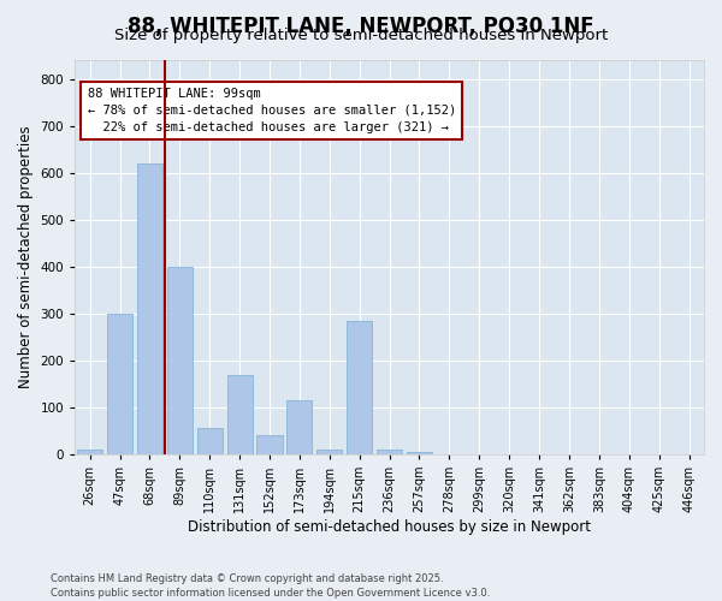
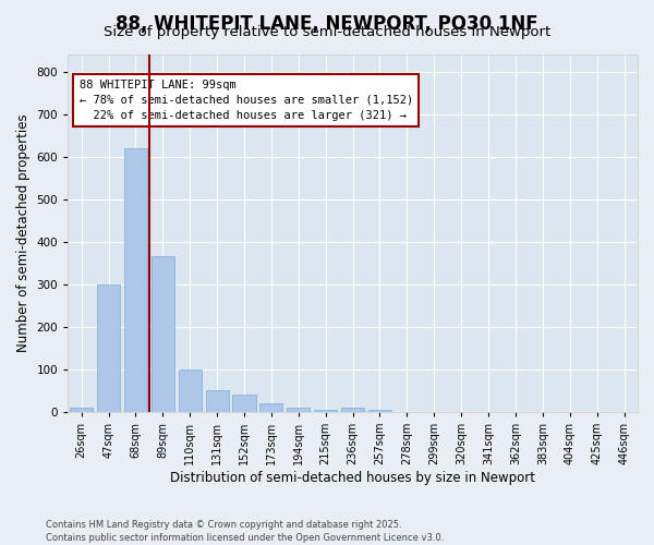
89sqm: 400 -> 365
110sqm: 55 -> 100
131sqm: 170 -> 50
173sqm: 115 -> 20
215sqm: 285 -> 5
